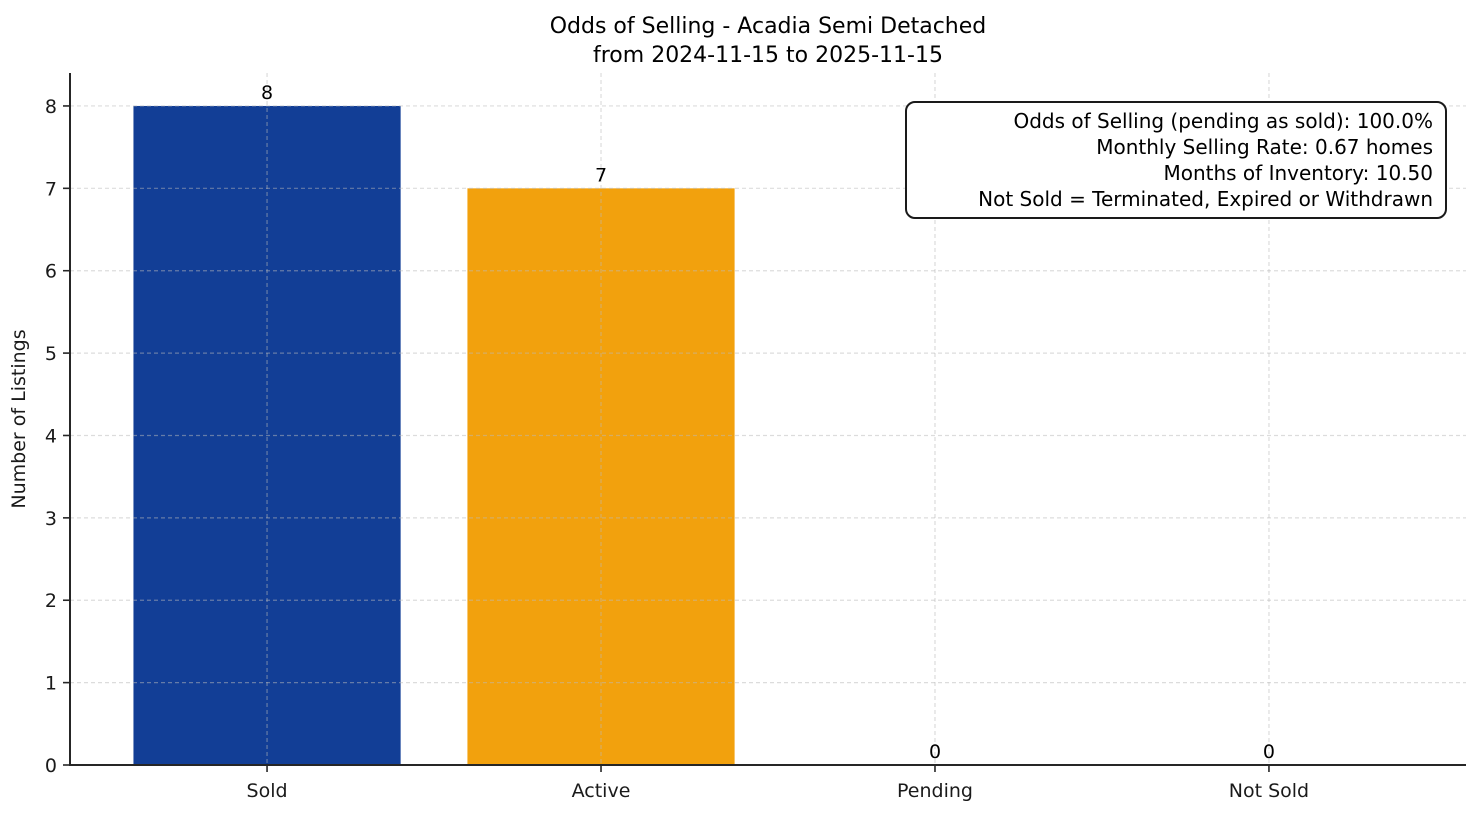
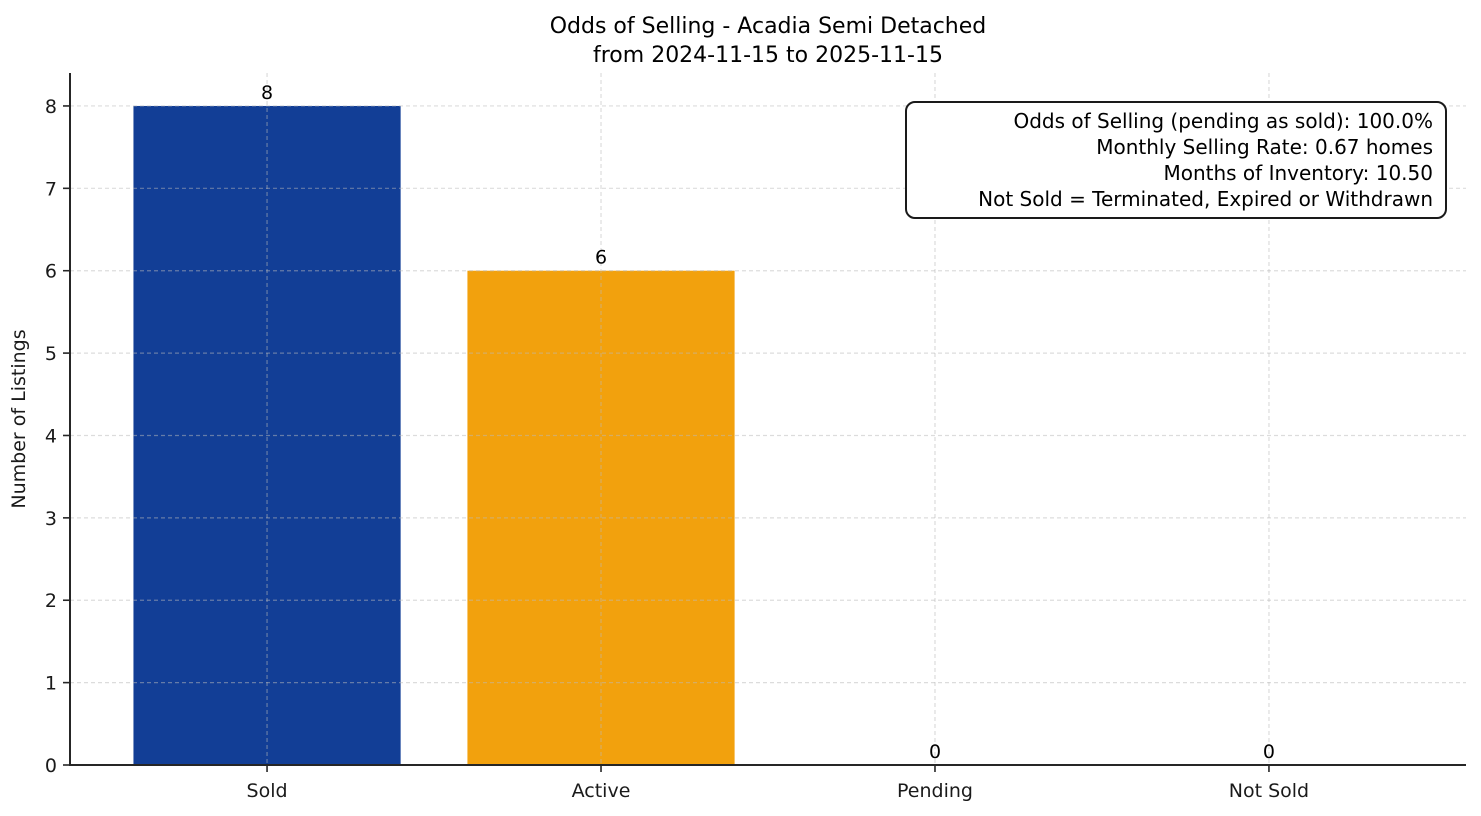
Active: 7 -> 6
